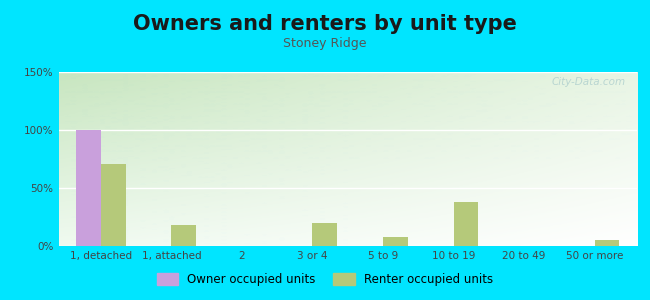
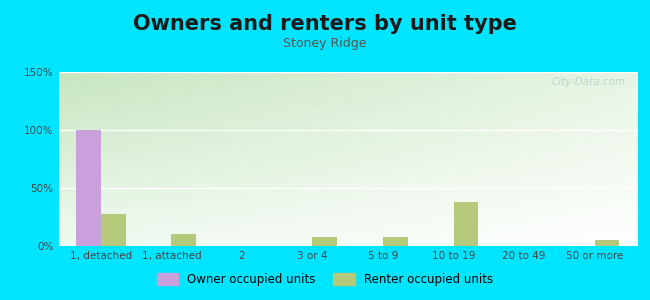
Renter occupied units/1, detached: 71% -> 28%
Renter occupied units/1, attached: 18% -> 10%
Renter occupied units/3 or 4: 20% -> 8%
